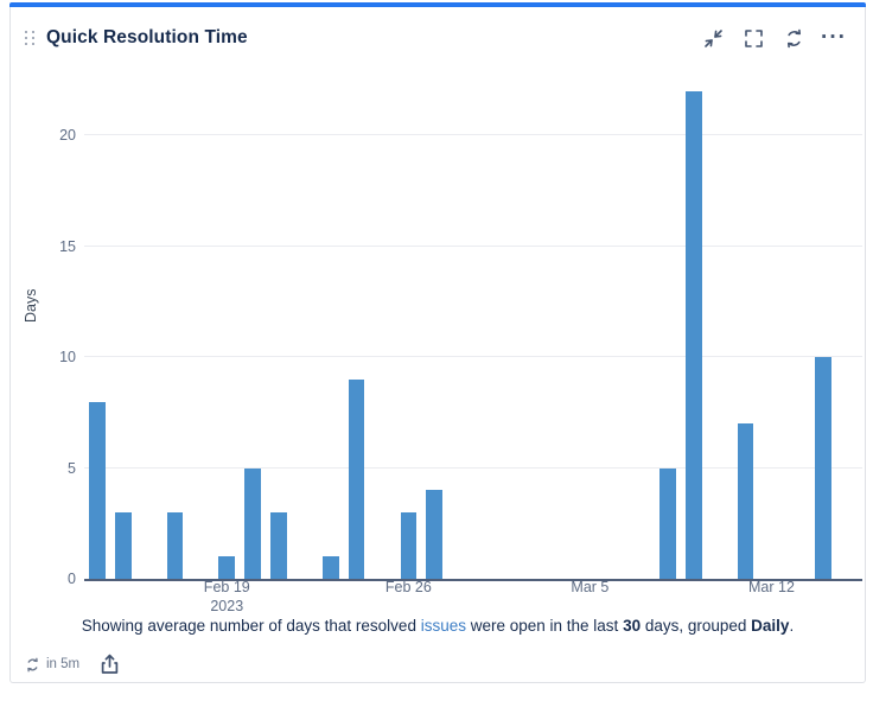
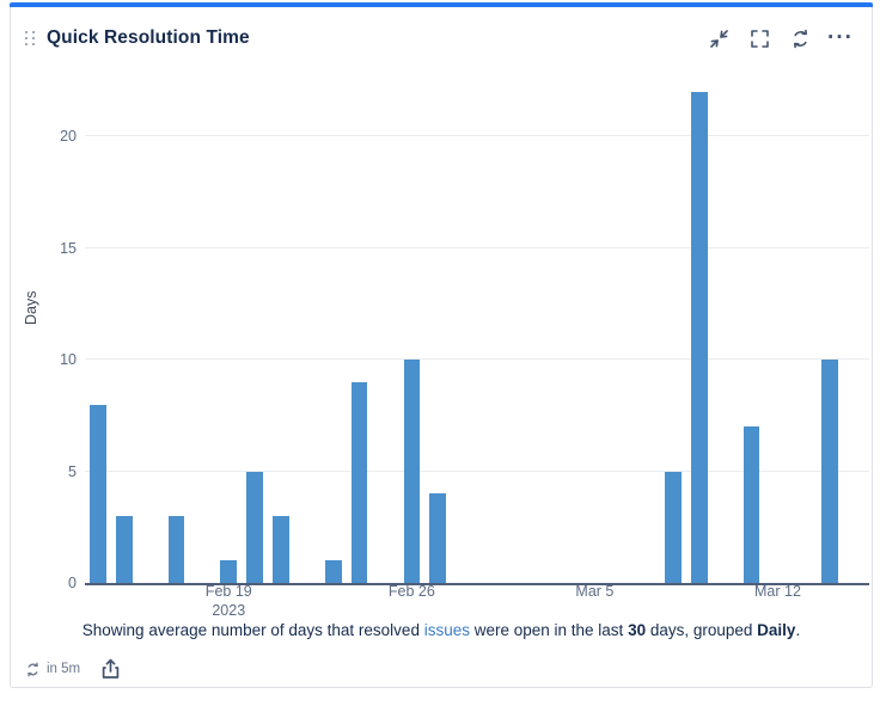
Feb 26: 3 -> 10
